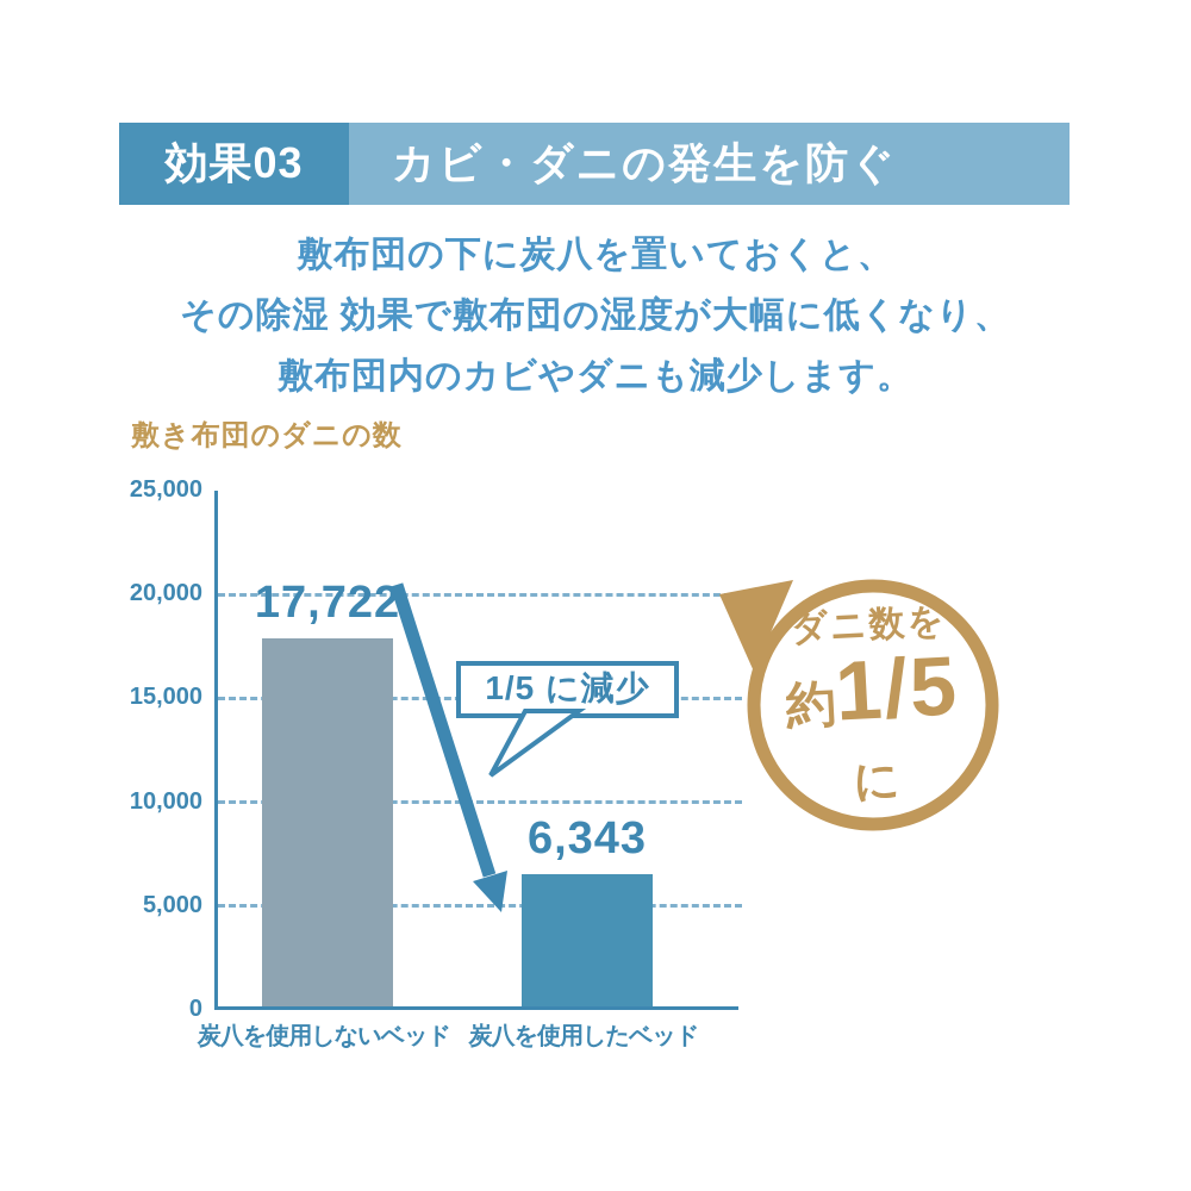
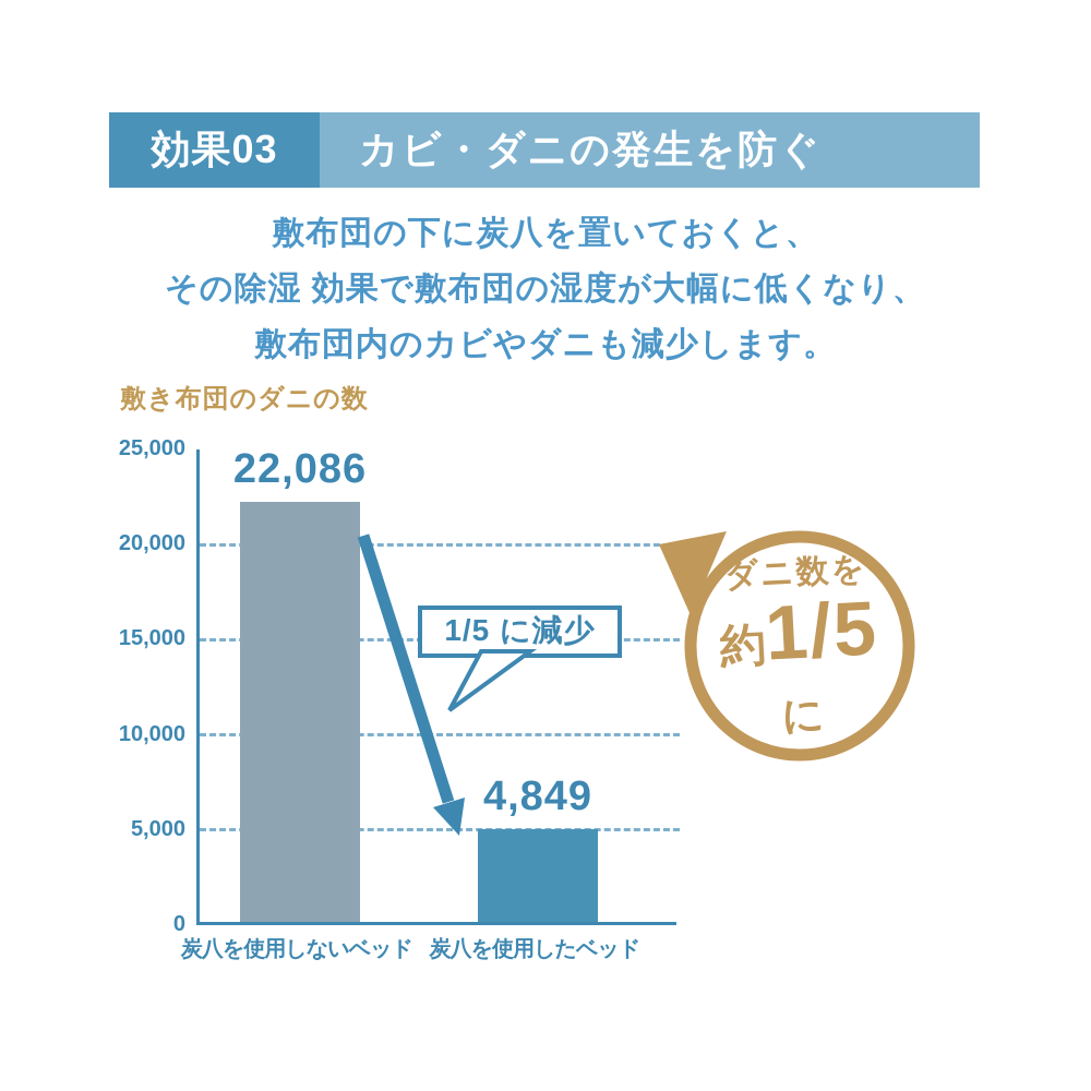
炭八を使用しないベッド: 17,722 -> 22,086
炭八を使用したベッド: 6,343 -> 4,849
